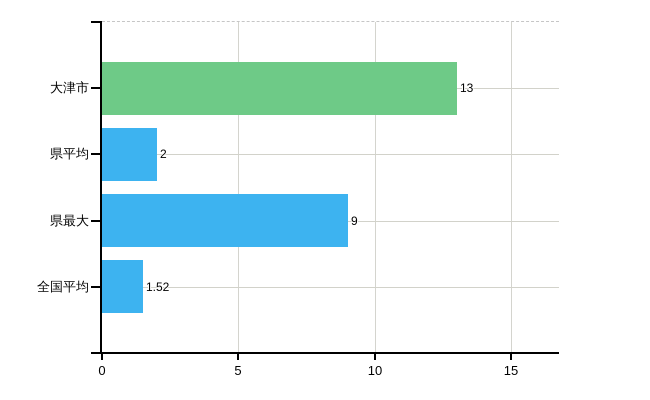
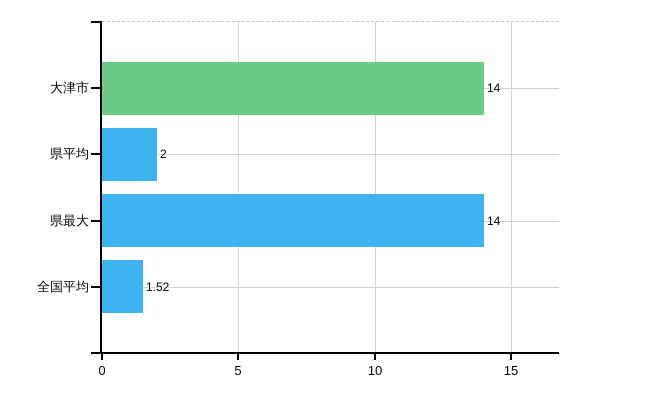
大津市: 13 -> 14
県最大: 9 -> 14
